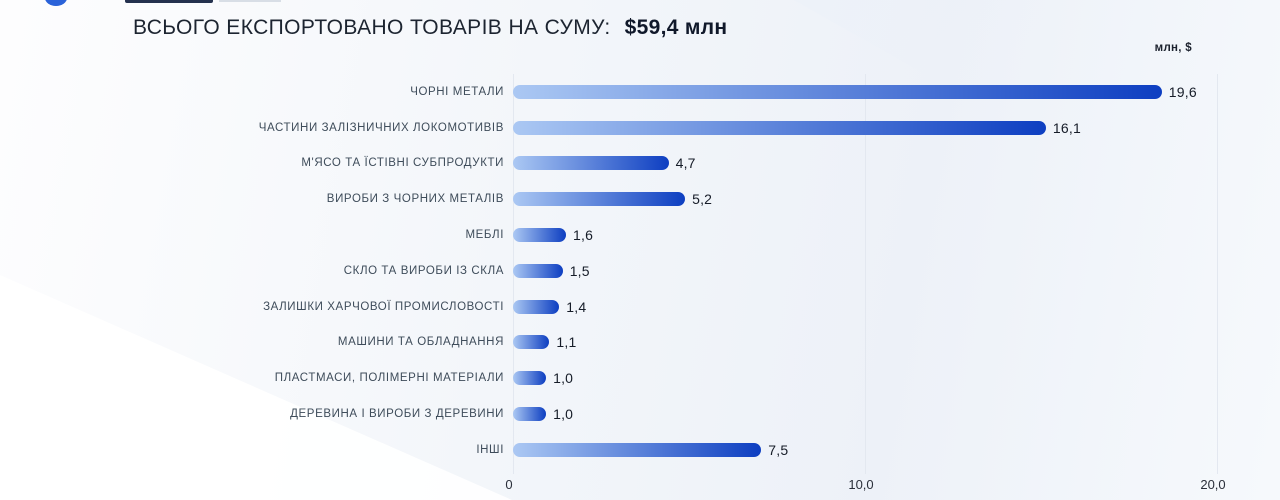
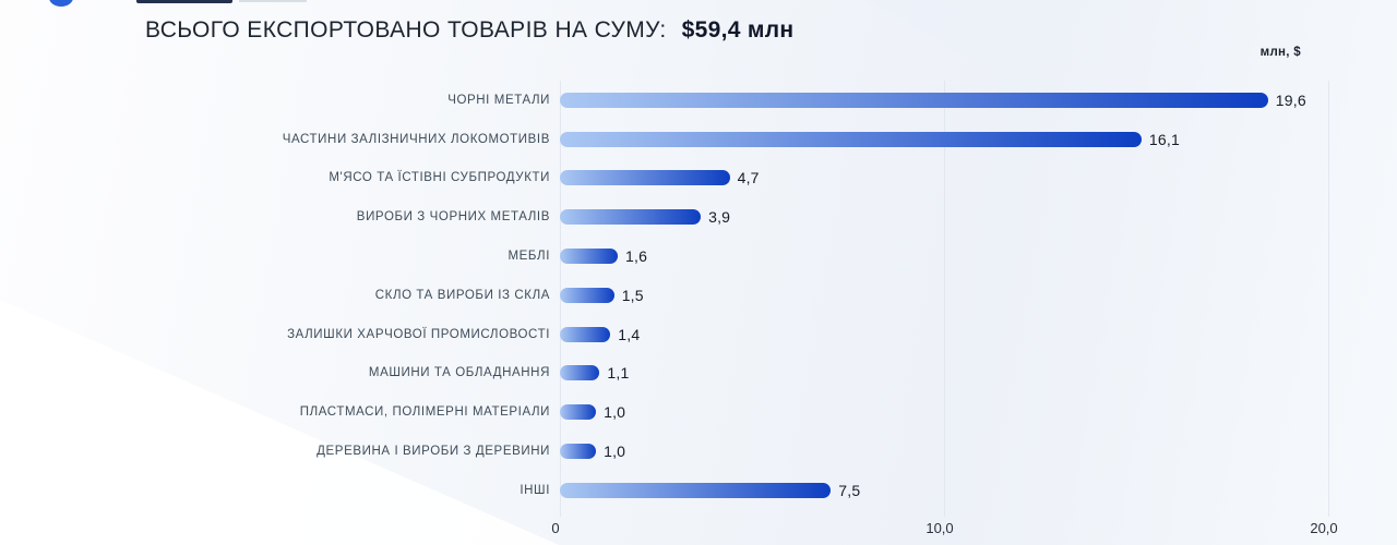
ВИРОБИ З ЧОРНИХ МЕТАЛІВ: 5,2 -> 3,9
